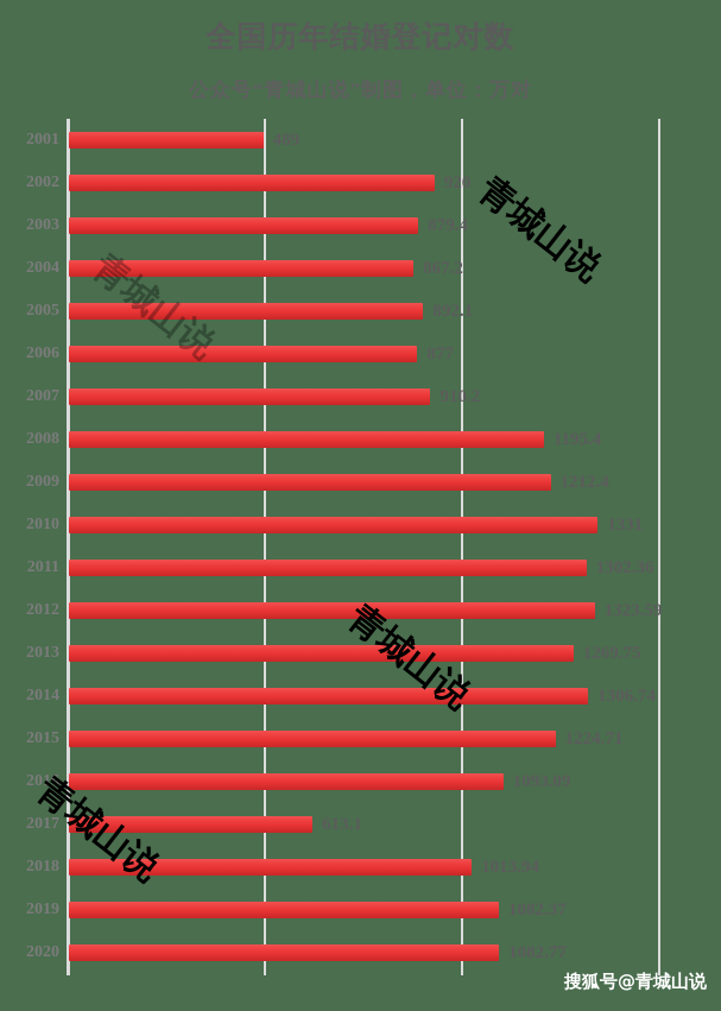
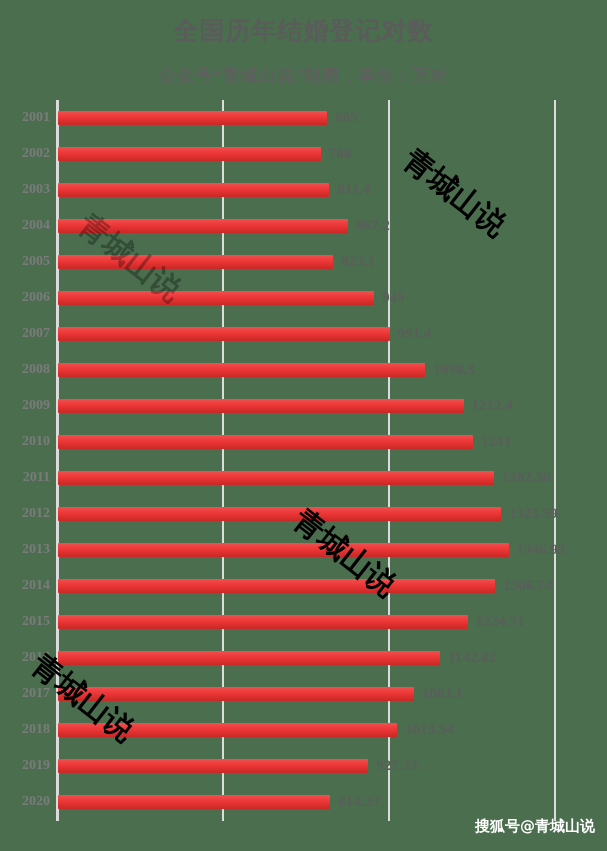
2001: 489 -> 805
2002: 920 -> 786
2003: 879.4 -> 811.4
2005: 892.1 -> 823.1
2006: 877 -> 945
2007: 910.2 -> 991.4
2008: 1195.4 -> 1098.3
2010: 1331 -> 1241
2013: 1269.75 -> 1346.93
2016: 1093.09 -> 1142.82
2017: 613.1 -> 1063.1
2019: 1082.37 -> 927.33
2020: 1082.77 -> 814.33
